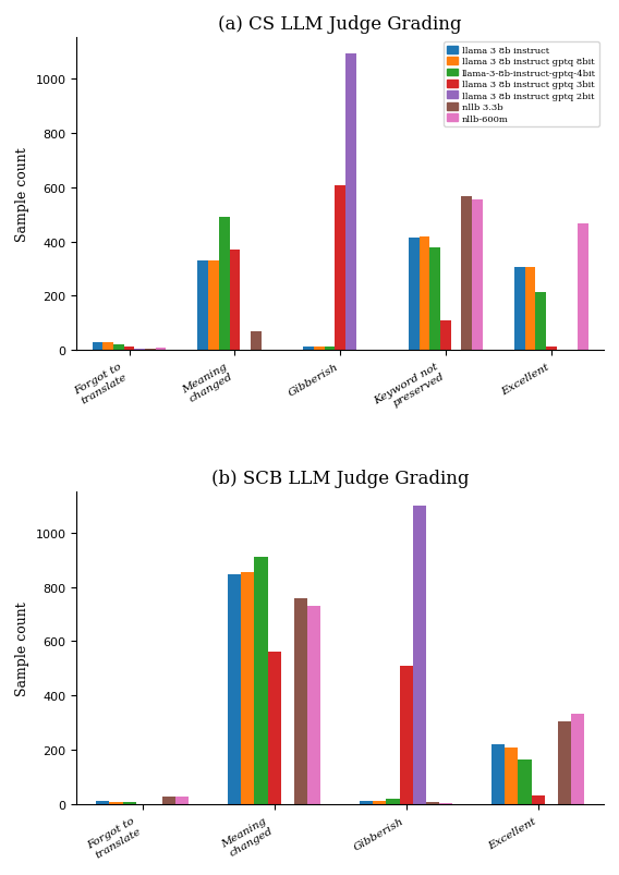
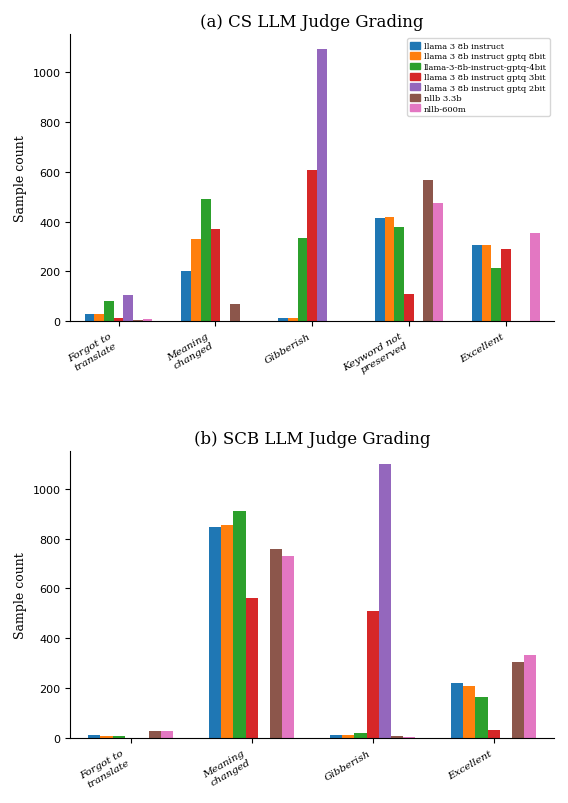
(a) CS LLM Judge Grading/llama-3-8b-instruct-gptq-4bit/Forgot to translate: 20 -> 80
(a) CS LLM Judge Grading/llama 3 8b instruct gptq 2bit/Forgot to translate: 5 -> 105
(a) CS LLM Judge Grading/llama 3 8b instruct/Meaning changed: 330 -> 200
(a) CS LLM Judge Grading/llama-3-8b-instruct-gptq-4bit/Gibberish: 15 -> 335
(a) CS LLM Judge Grading/nllb-600m/Keyword not preserved: 555 -> 475
(a) CS LLM Judge Grading/llama 3 8b instruct gptq 3bit/Excellent: 12 -> 290
(a) CS LLM Judge Grading/nllb-600m/Excellent: 465 -> 355
